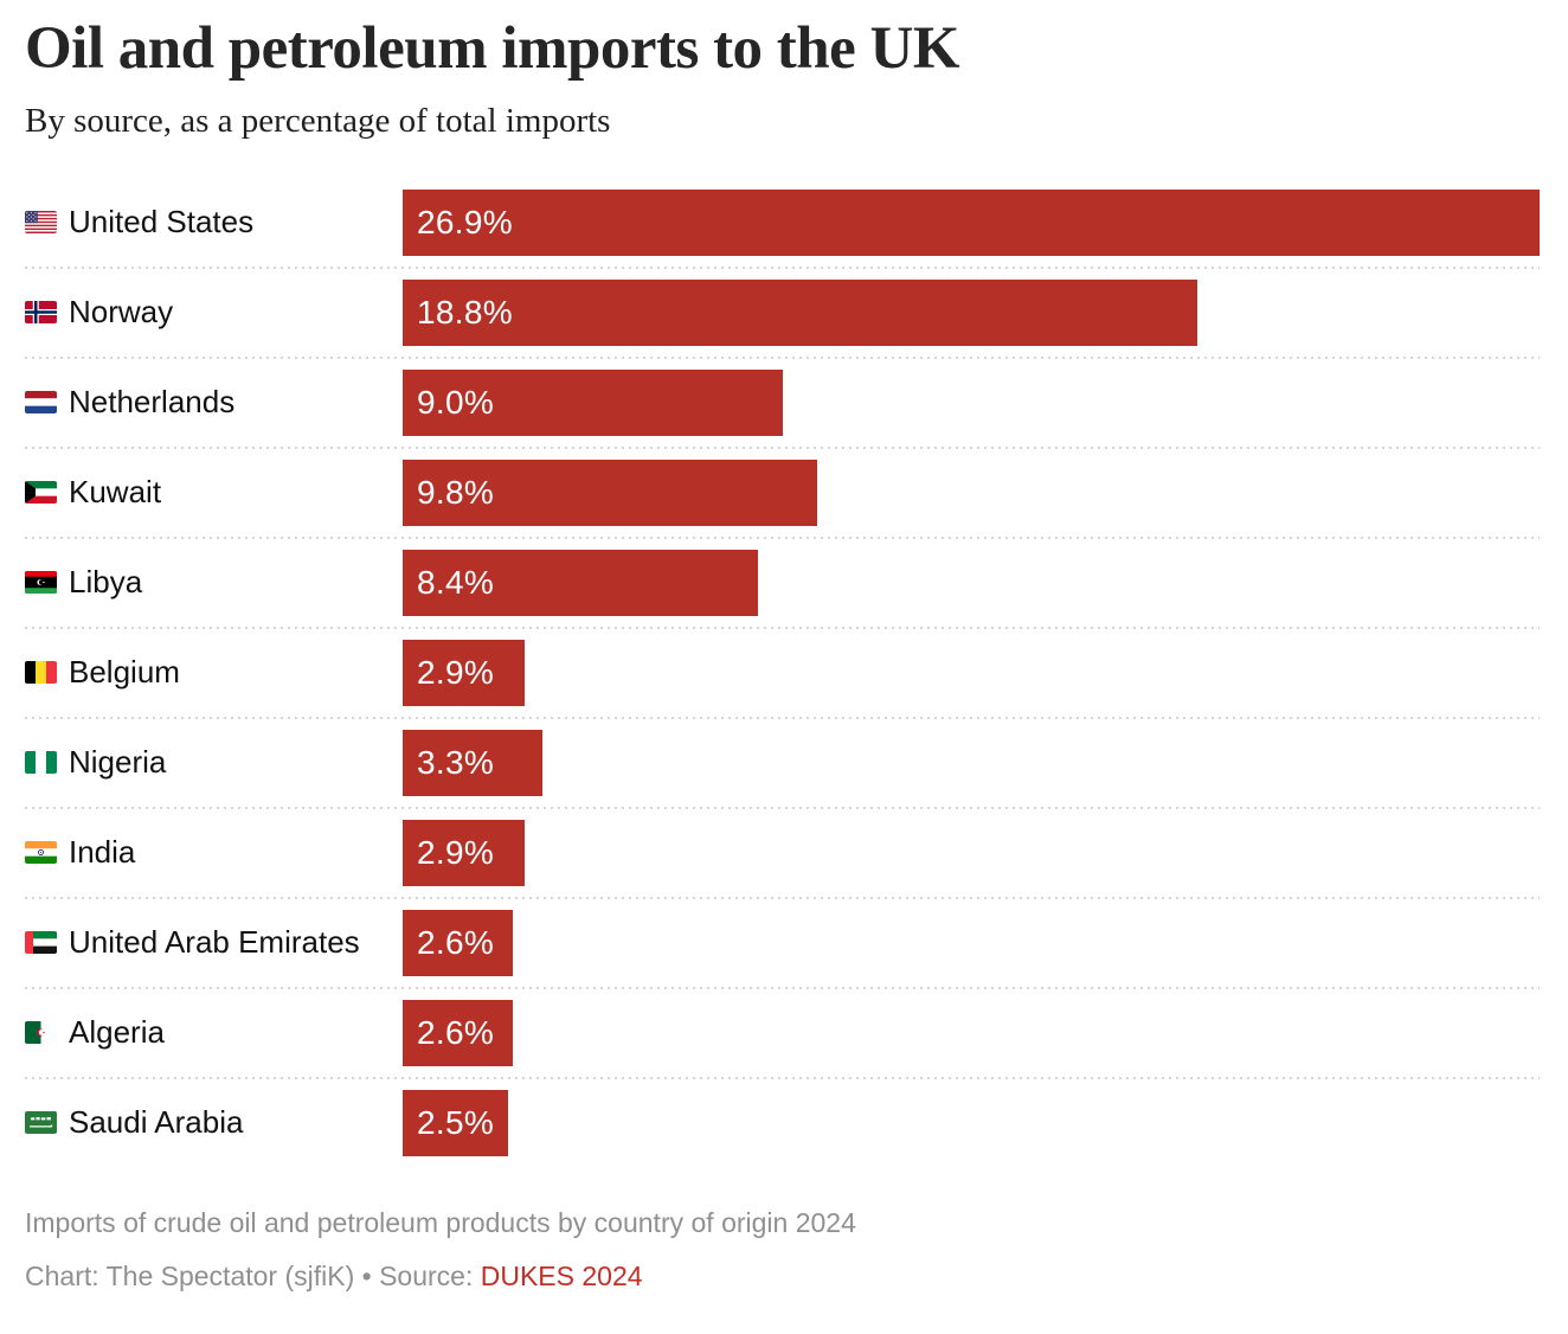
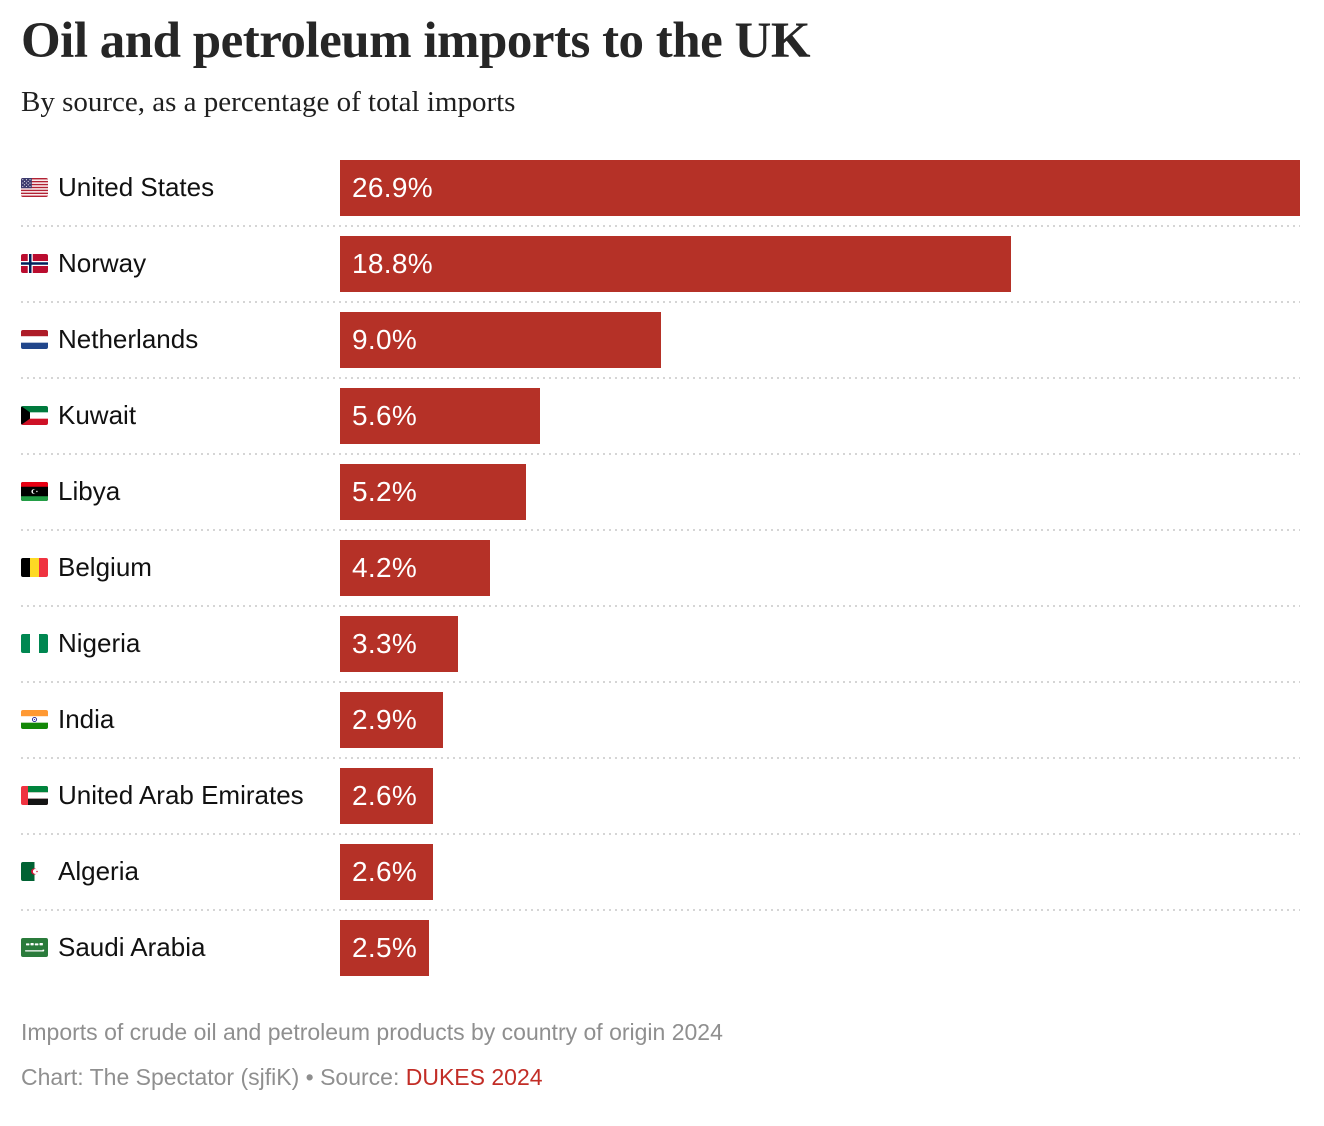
Kuwait: 9.8% -> 5.6%
Libya: 8.4% -> 5.2%
Belgium: 2.9% -> 4.2%
